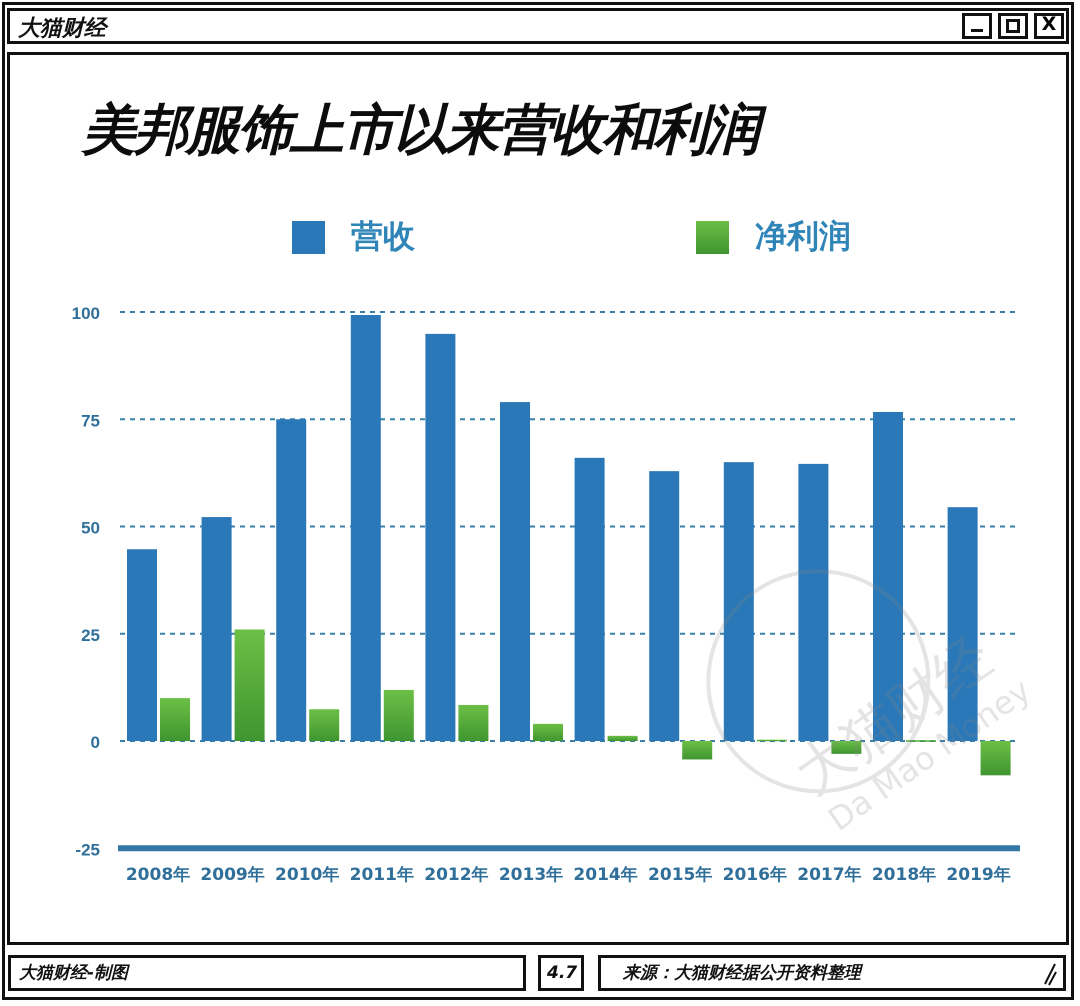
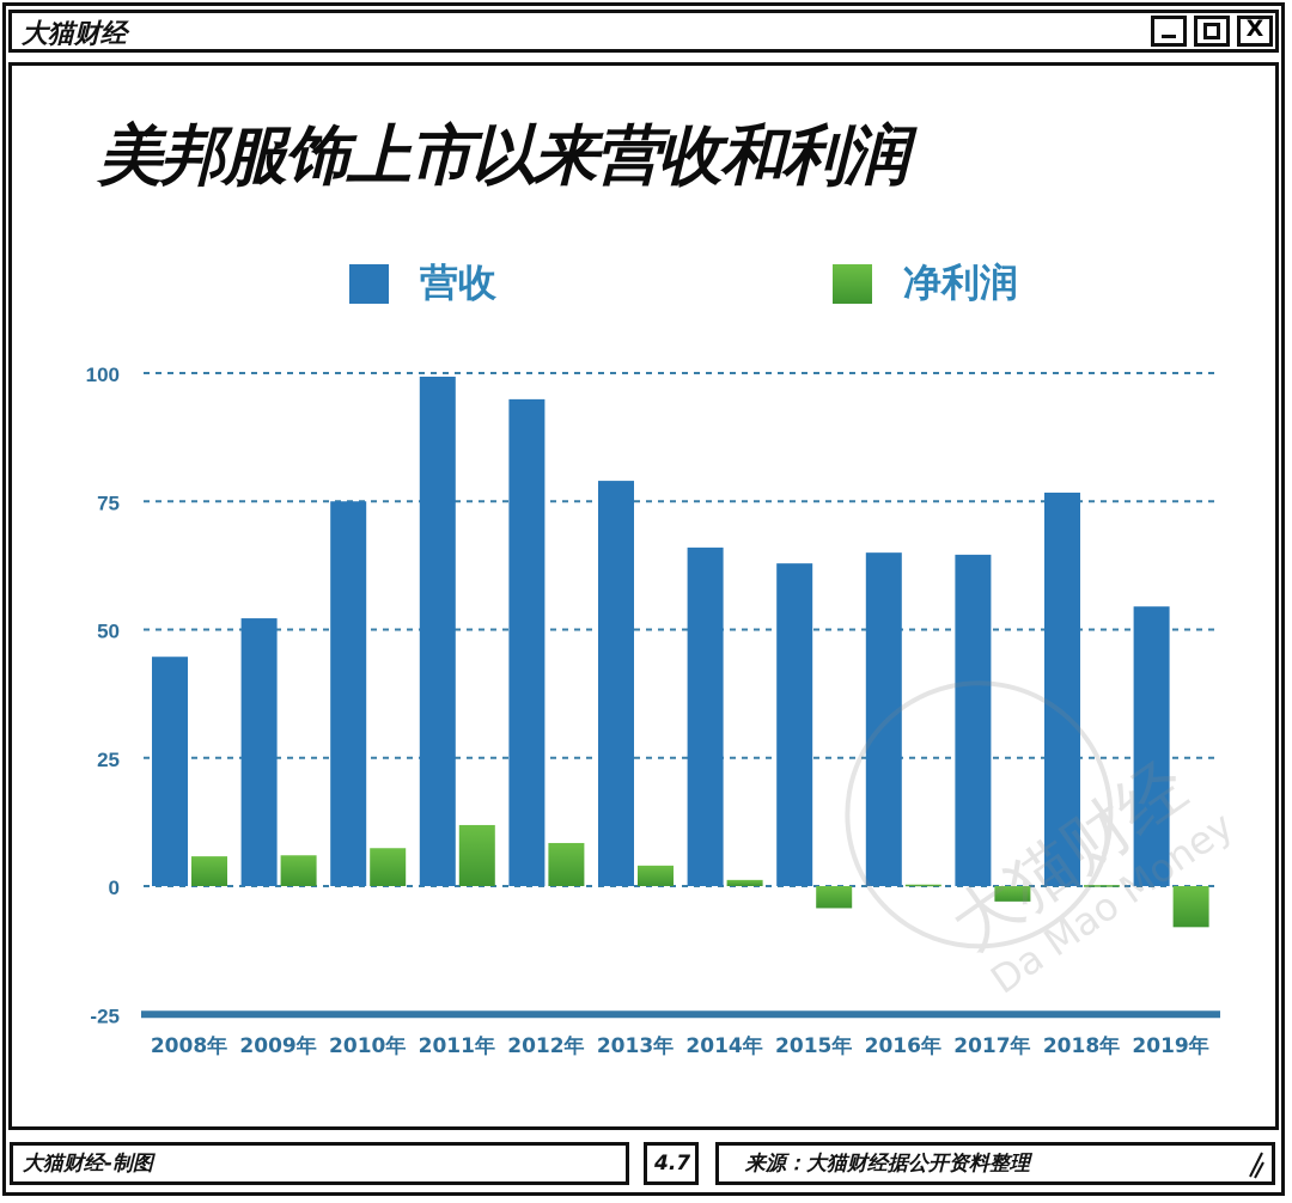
净利润/2008年: 10 -> 6
净利润/2009年: 26 -> 6
